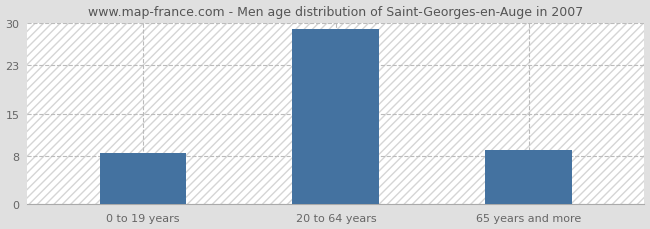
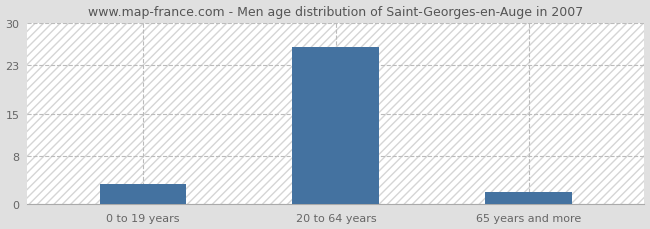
0 to 19 years: 8.5 -> 3.4
20 to 64 years: 29.0 -> 26.0
65 years and more: 9.0 -> 2.0
